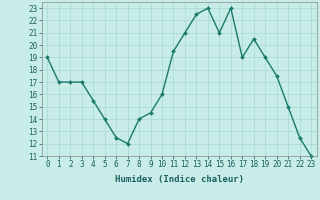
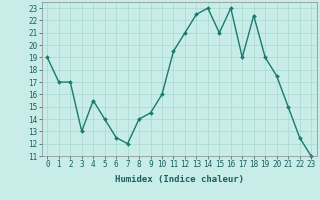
3: 17.0 -> 13.0
18: 20.5 -> 22.4
